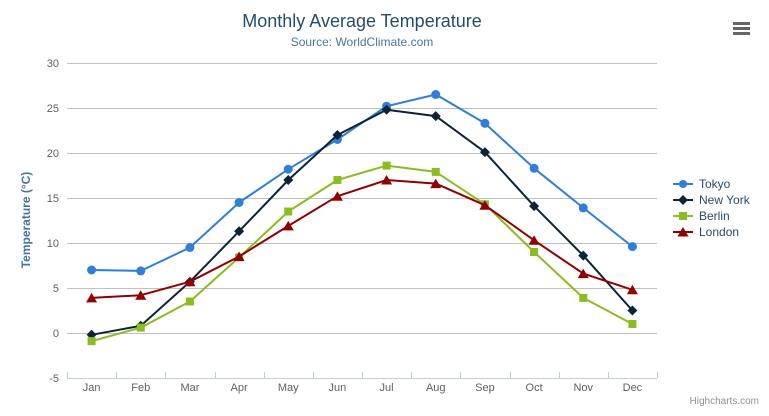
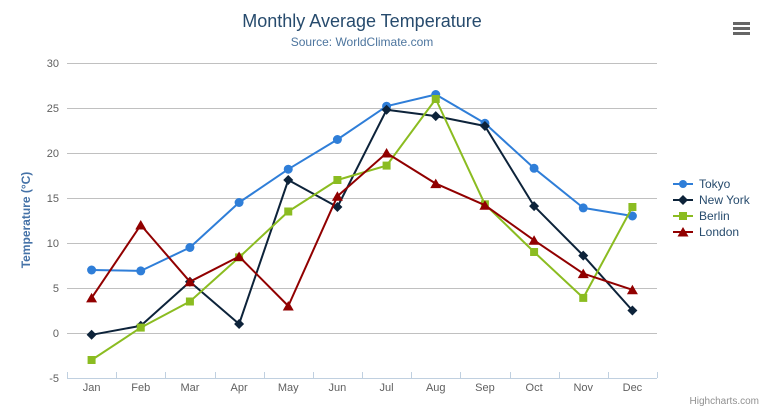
Berlin/Jan: -1 -> -3
London/Feb: 4 -> 12
New York/Apr: 11 -> 1
London/May: 12 -> 3
New York/Jun: 22 -> 14
London/Jul: 17 -> 20
Berlin/Aug: 18 -> 26
New York/Sep: 20 -> 23
Tokyo/Dec: 10 -> 13
Berlin/Dec: 1 -> 14
